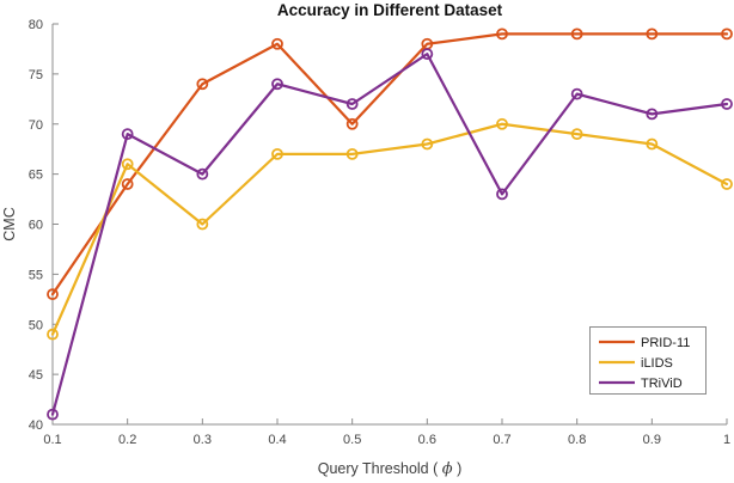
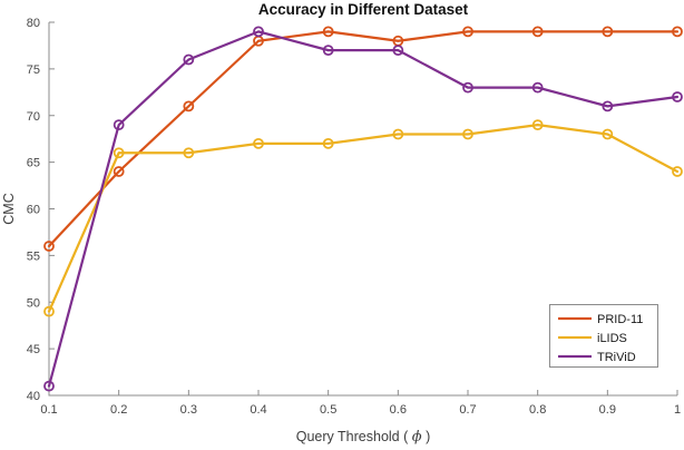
PRID-11/0.1: 53 -> 56
PRID-11/0.3: 74 -> 71
iLIDS/0.3: 60 -> 66
TRiViD/0.3: 65 -> 76
TRiViD/0.4: 74 -> 79
PRID-11/0.5: 70 -> 79
TRiViD/0.5: 72 -> 77
iLIDS/0.7: 70 -> 68
TRiViD/0.7: 63 -> 73
